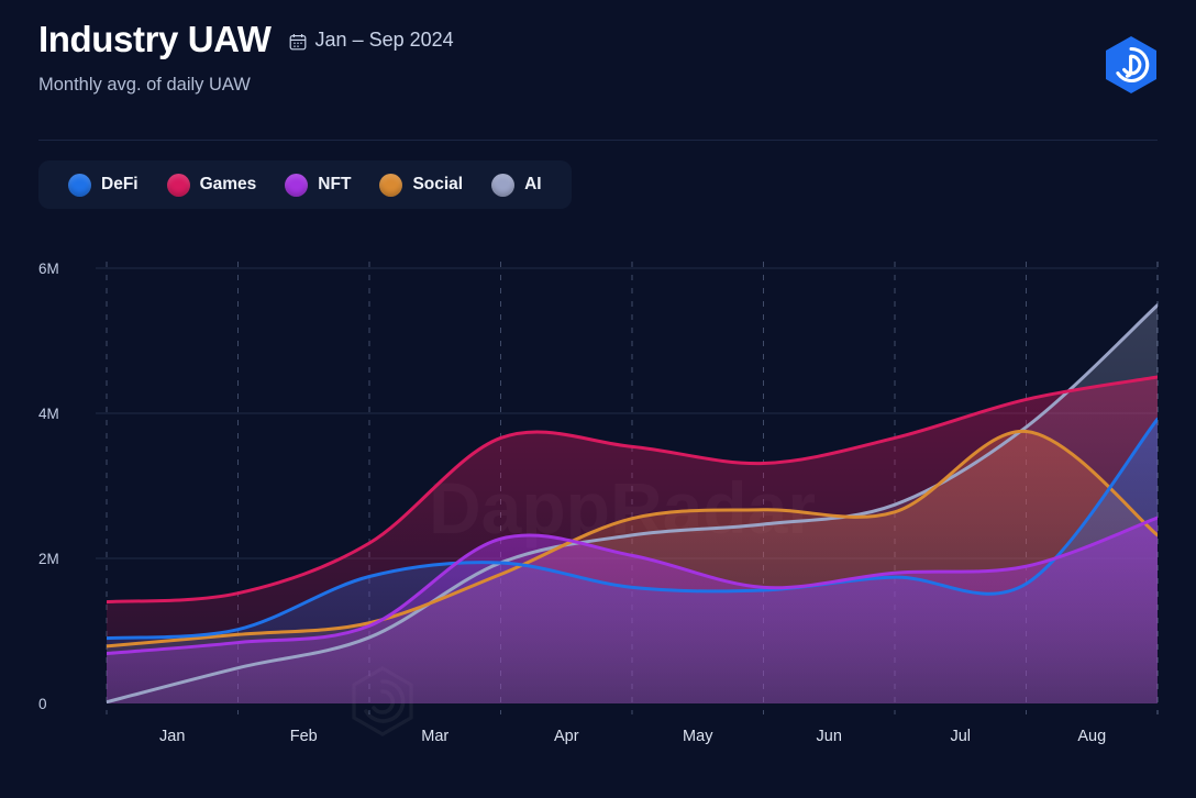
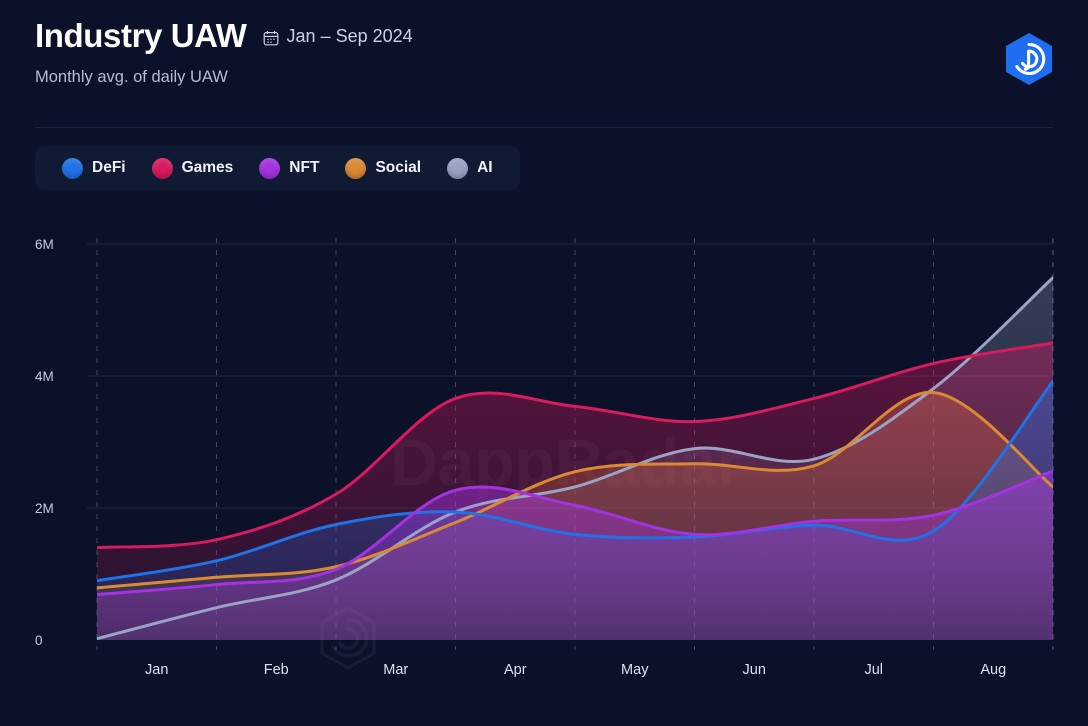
DeFi/Feb: 1.0M -> 1.2M
AI/Jun: 2.5M -> 2.9M
